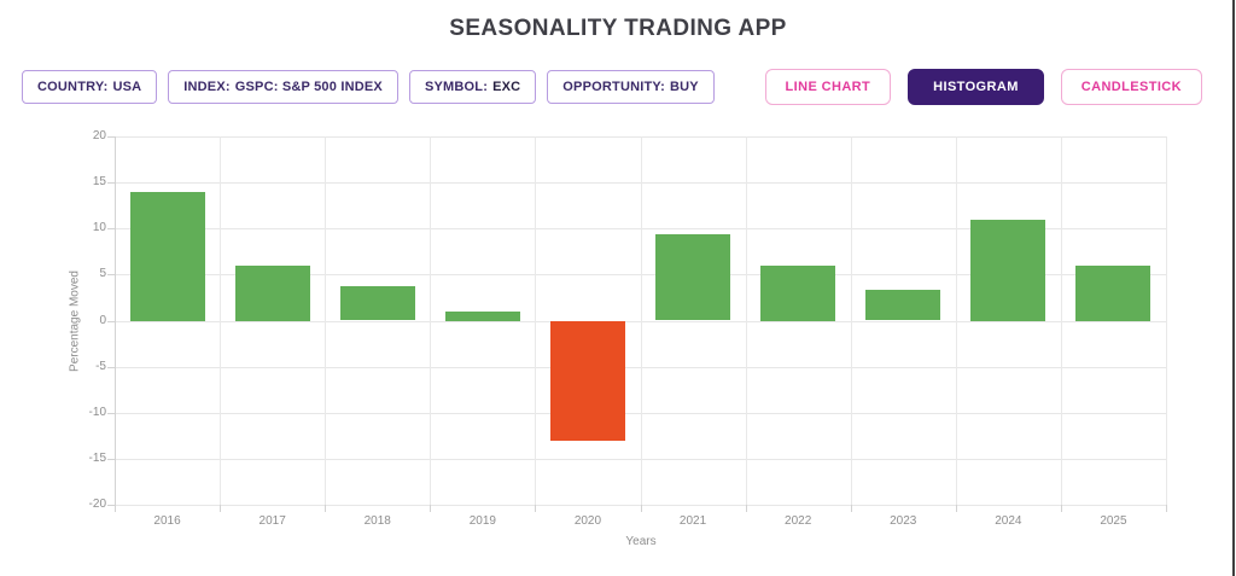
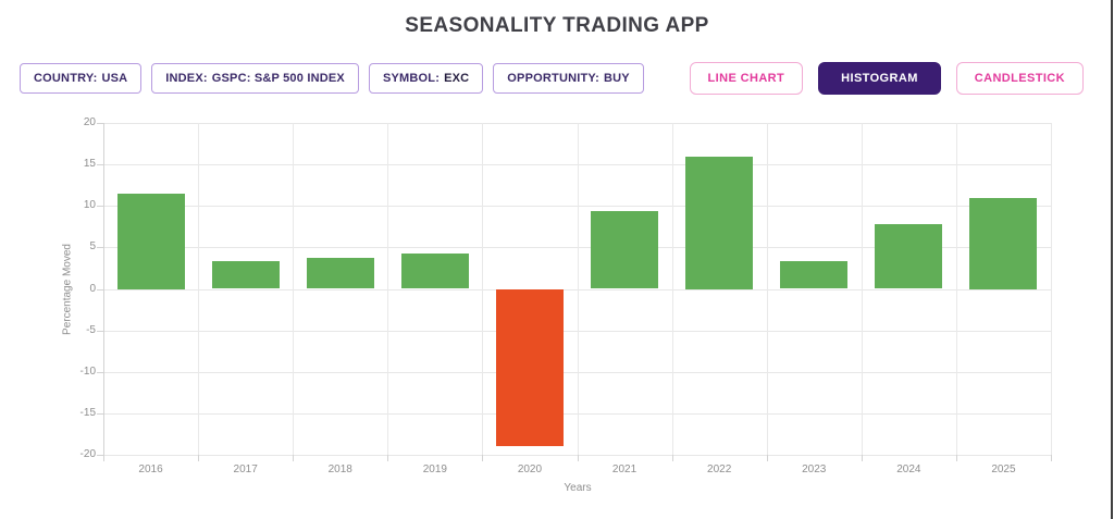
2016: 14 -> 12
2017: 6 -> 3
2019: 1 -> 4
2020: -13 -> -19
2022: 6 -> 16
2024: 11 -> 8
2025: 6 -> 11
